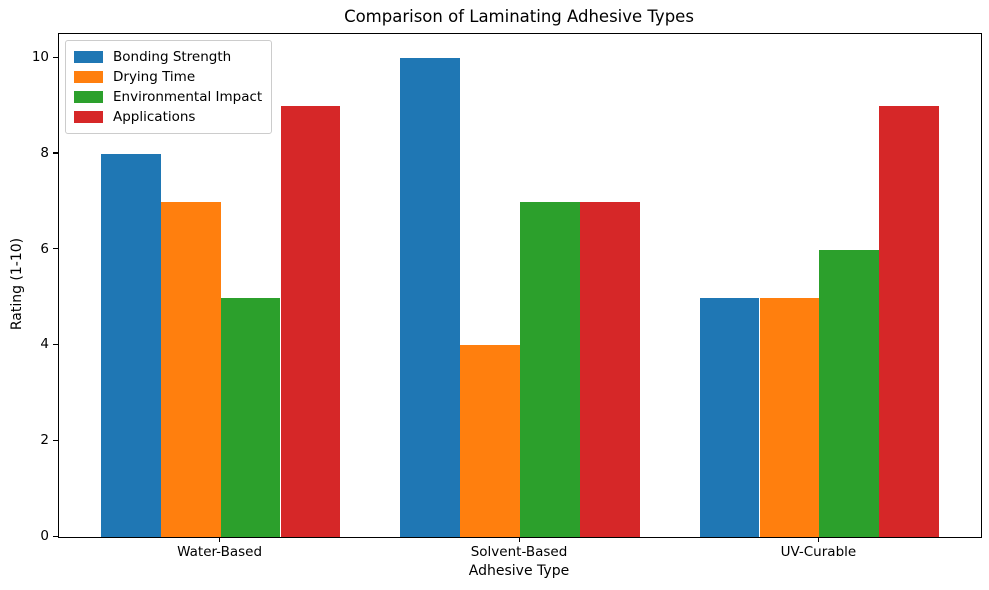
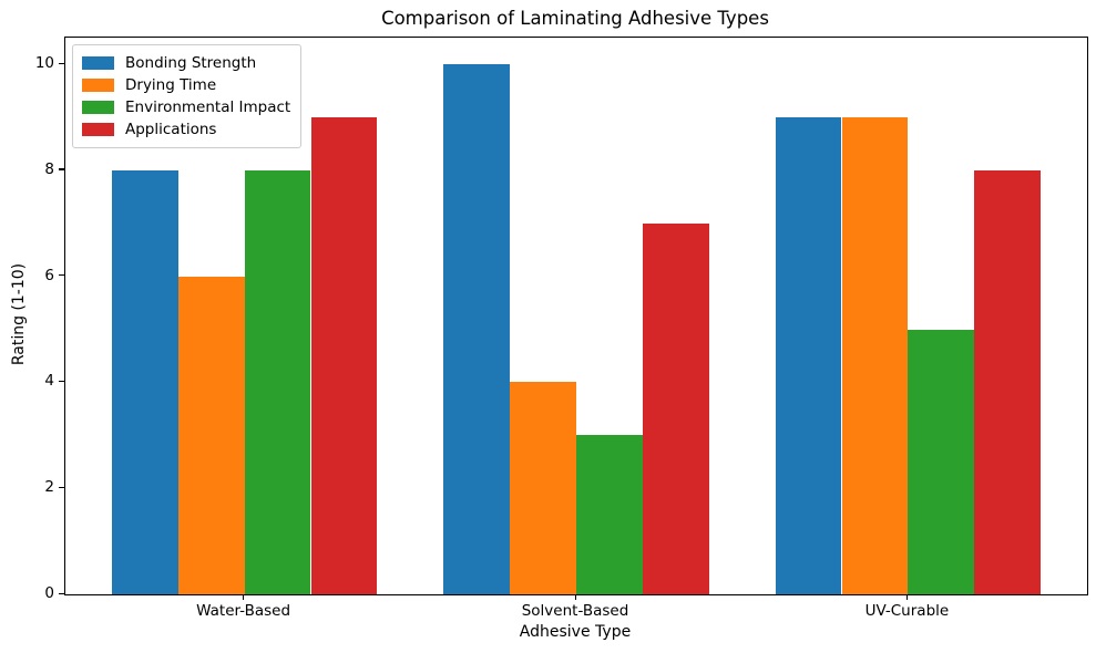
Drying Time/Water-Based: 7 -> 6
Environmental Impact/Water-Based: 5 -> 8
Environmental Impact/Solvent-Based: 7 -> 3
Bonding Strength/UV-Curable: 5 -> 9
Drying Time/UV-Curable: 5 -> 9
Environmental Impact/UV-Curable: 6 -> 5
Applications/UV-Curable: 9 -> 8
